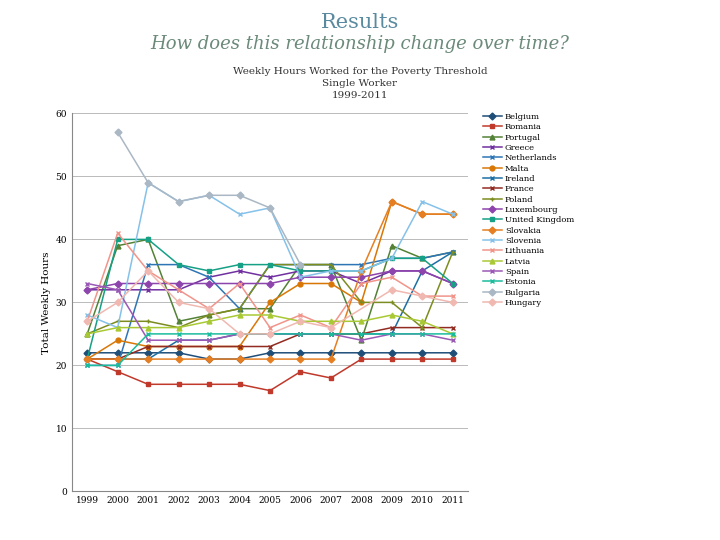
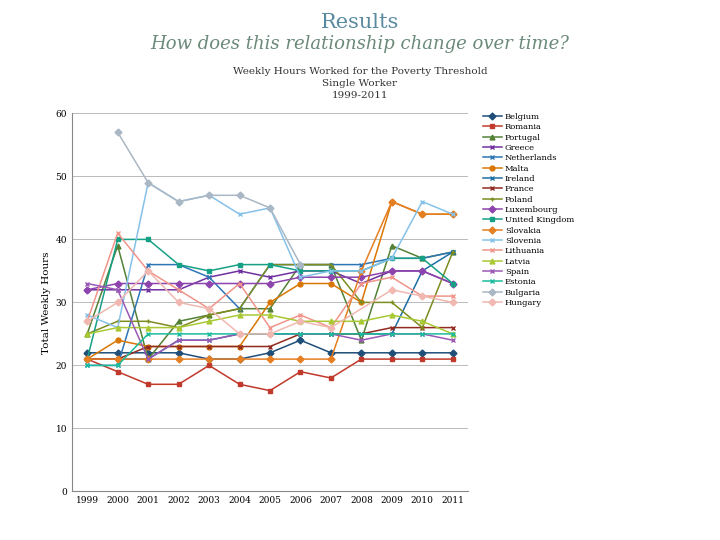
Portugal/2001: 40 -> 21
Spain/2001: 24 -> 21
Romania/2003: 17 -> 20
Belgium/2006: 22 -> 24
